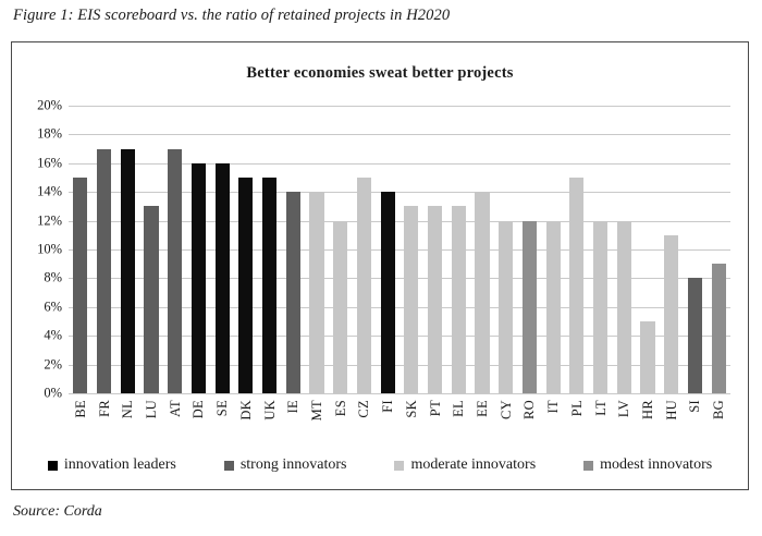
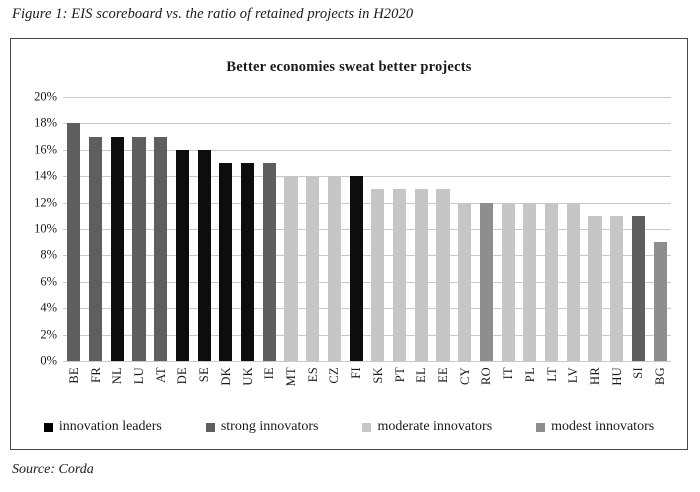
BE: 15% -> 18%
LU: 13% -> 17%
IE: 14% -> 15%
ES: 12% -> 14%
CZ: 15% -> 14%
EE: 14% -> 13%
PL: 15% -> 12%
HR: 5% -> 11%
SI: 8% -> 11%
